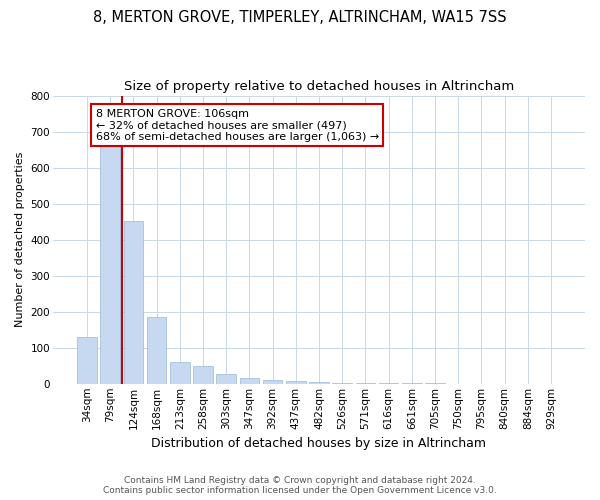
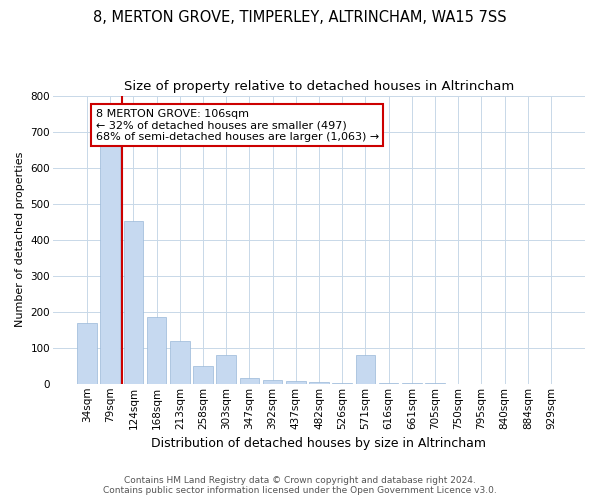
34sqm: 130 -> 170
213sqm: 60 -> 120
303sqm: 27 -> 80
571sqm: 2 -> 80
